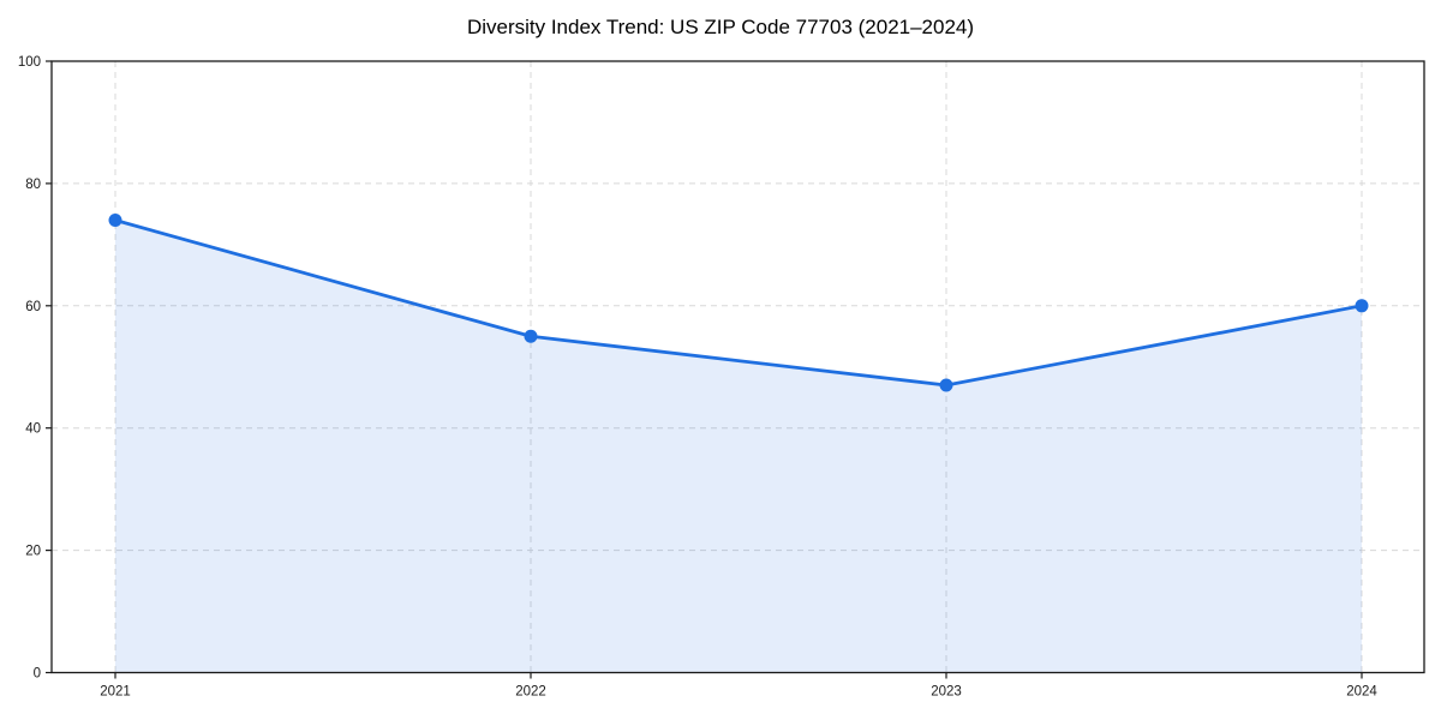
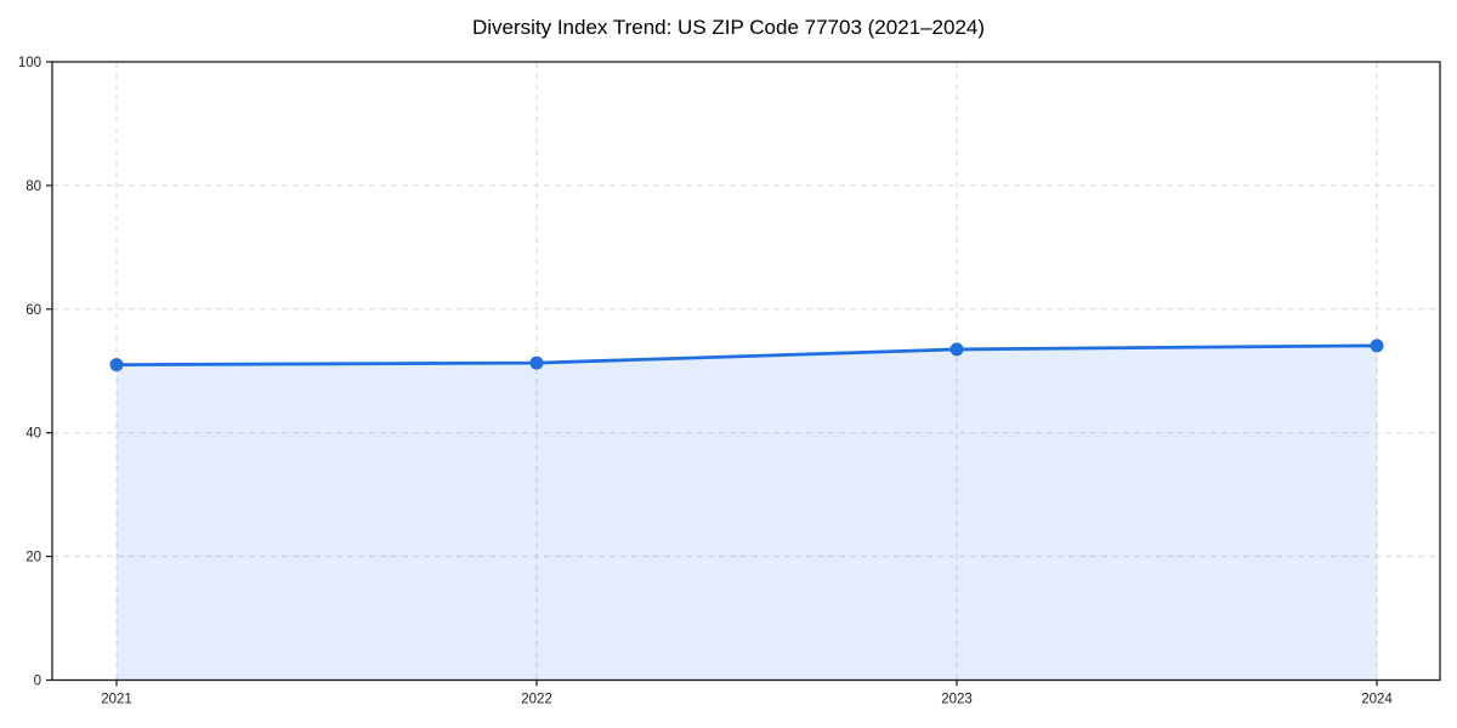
2021: 74 -> 51
2022: 55 -> 51
2023: 47 -> 54
2024: 60 -> 54
